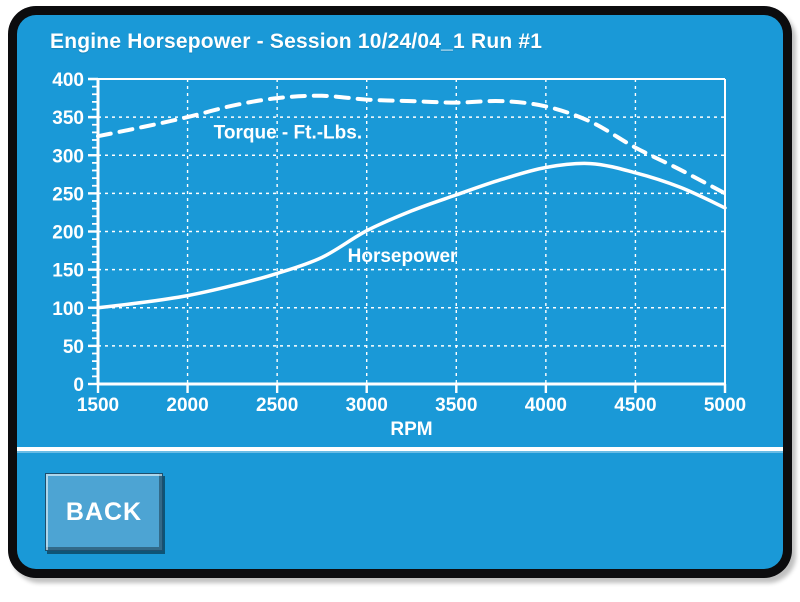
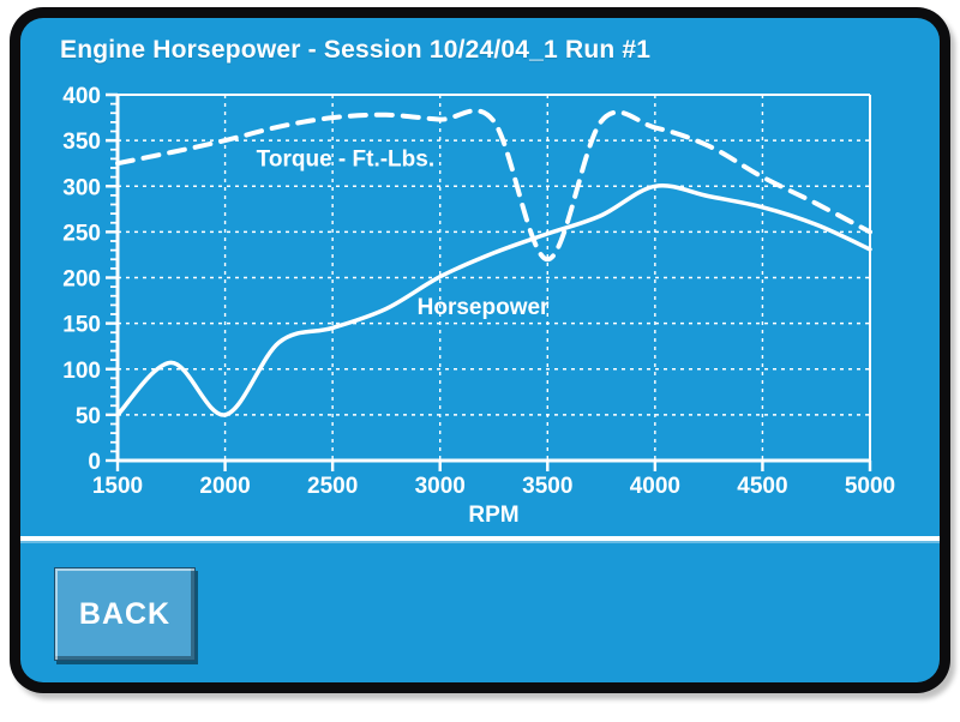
Horsepower/1500: 100 -> 50
Horsepower/2000: 120 -> 50
Torque - Ft.-Lbs./3500: 370 -> 220
Horsepower/4000: 280 -> 300
